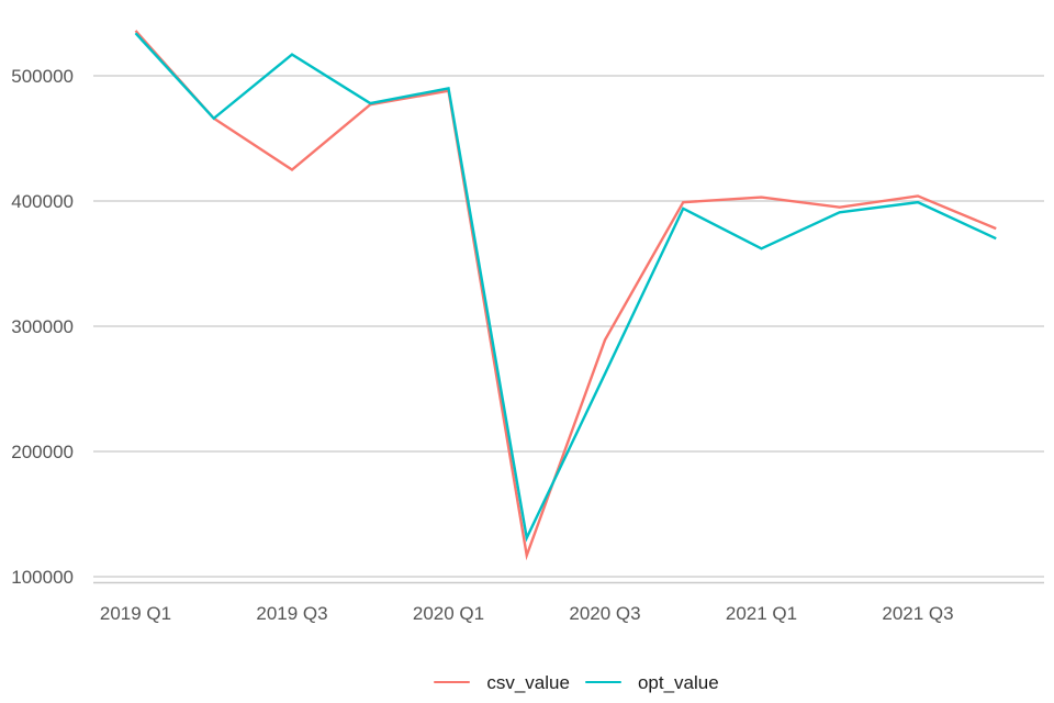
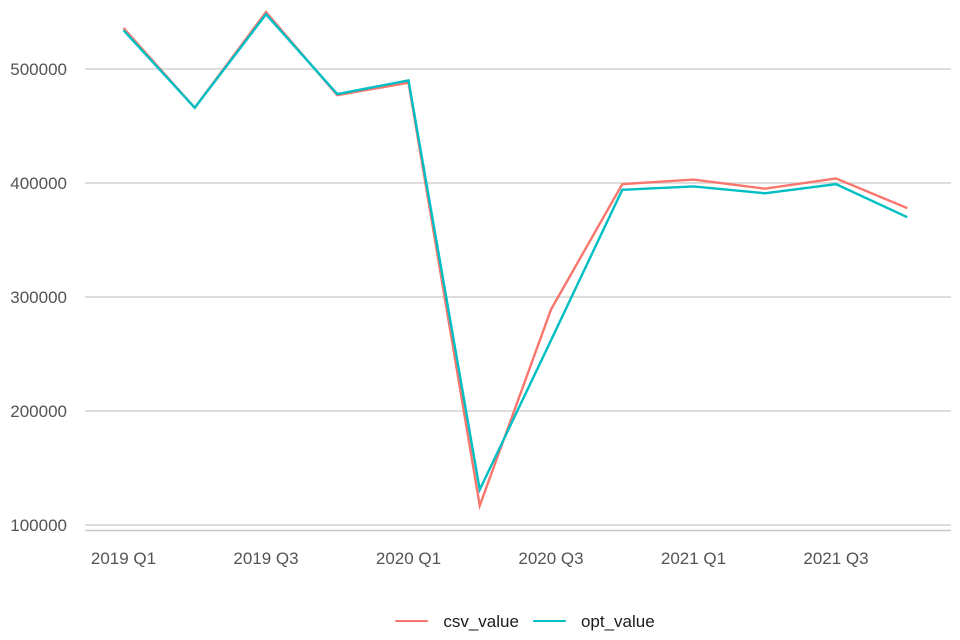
csv_value/2019 Q3: 425000 -> 550000
opt_value/2019 Q3: 517000 -> 548000
opt_value/2021 Q1: 362000 -> 397000
